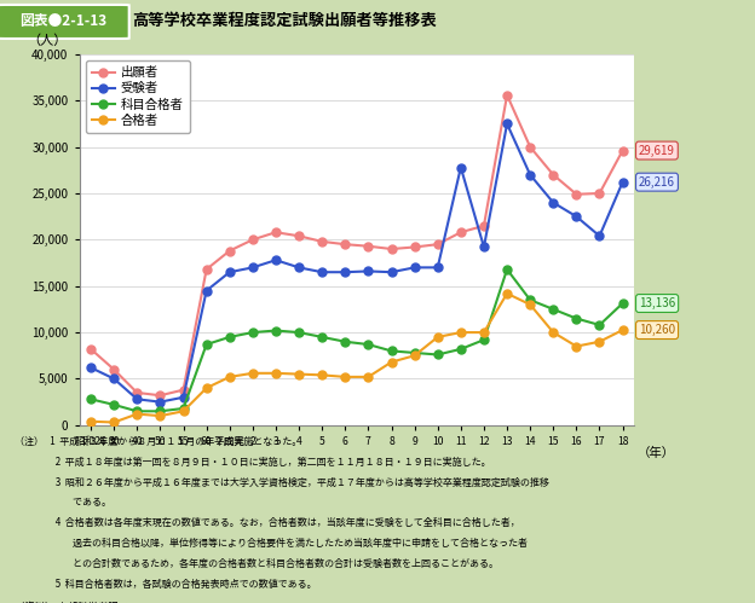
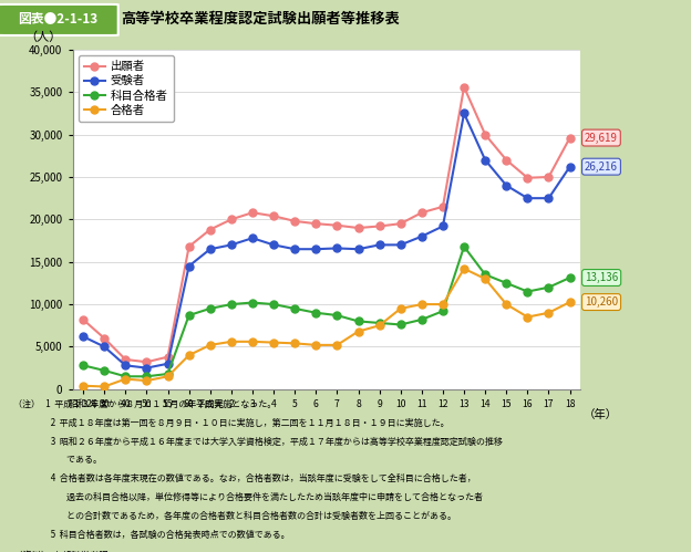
受験者/11: 27,800 -> 18,000
受験者/17: 20,400 -> 22,500
科目合格者/17: 10,800 -> 12,000
